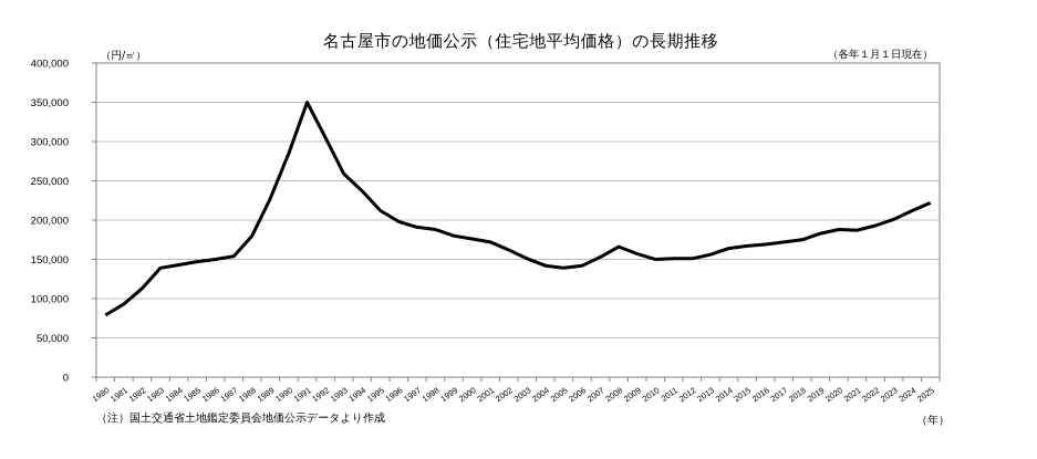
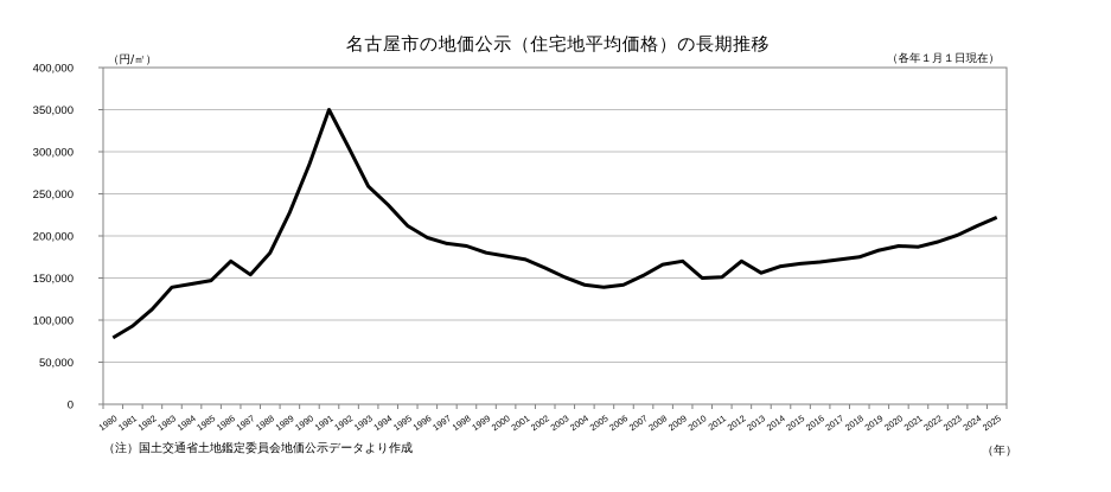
1986: 150000 -> 170000
2009: 160000 -> 170000
2012: 150000 -> 170000
